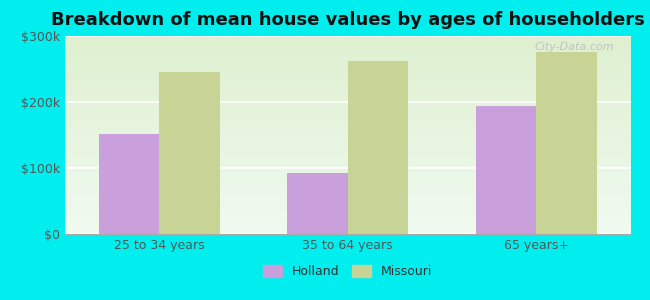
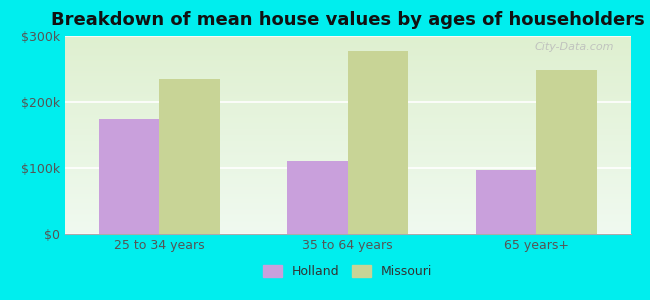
Holland/25 to 34 years: $152k -> $175k
Missouri/25 to 34 years: $246k -> $235k
Holland/35 to 64 years: $92k -> $110k
Missouri/35 to 64 years: $262k -> $278k
Holland/65 years+: $194k -> $97k
Missouri/65 years+: $276k -> $248k
